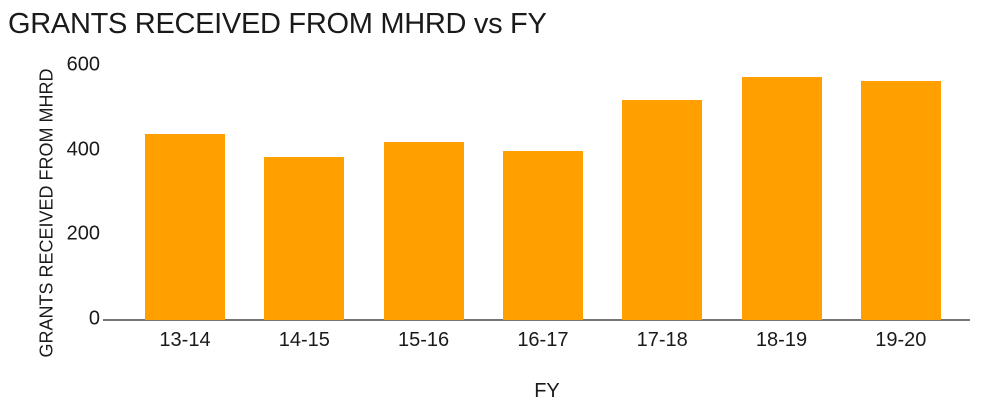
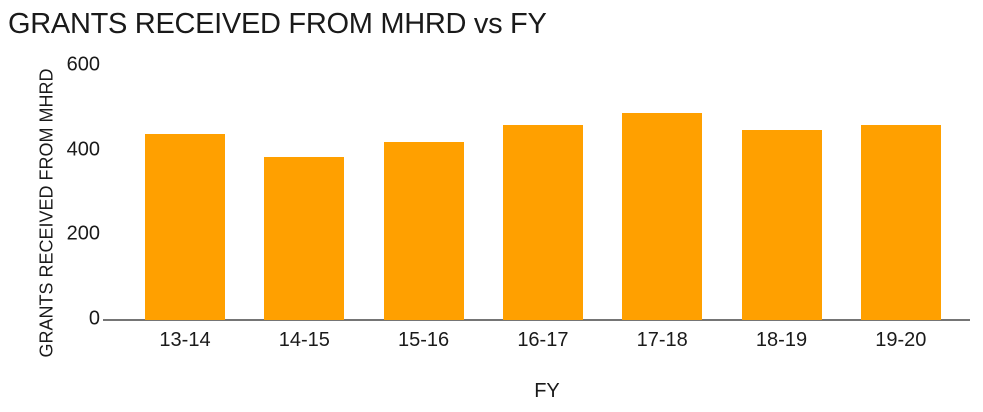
16-17: 400 -> 460
17-18: 520 -> 490
18-19: 580 -> 450
19-20: 560 -> 460
